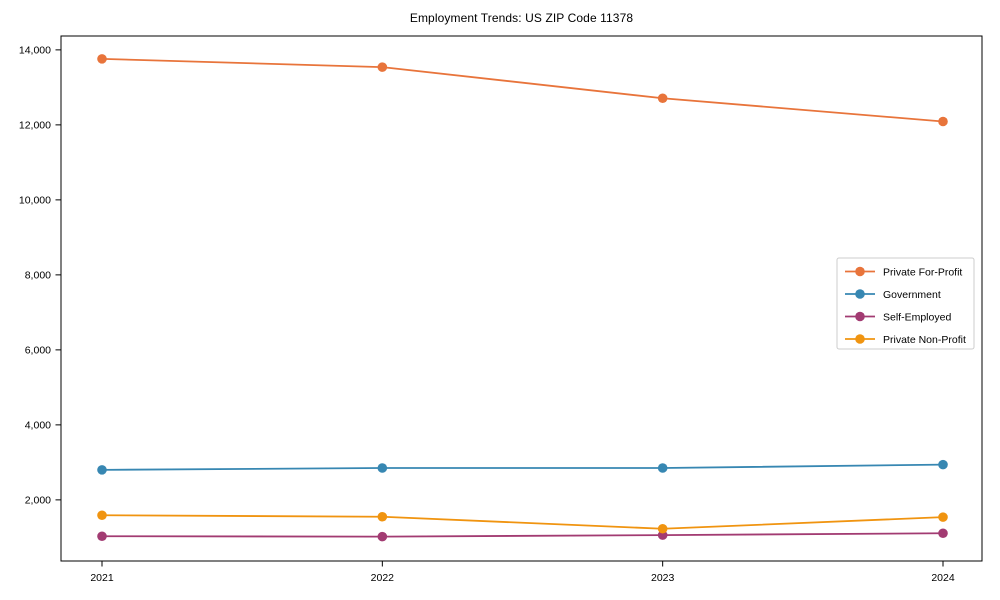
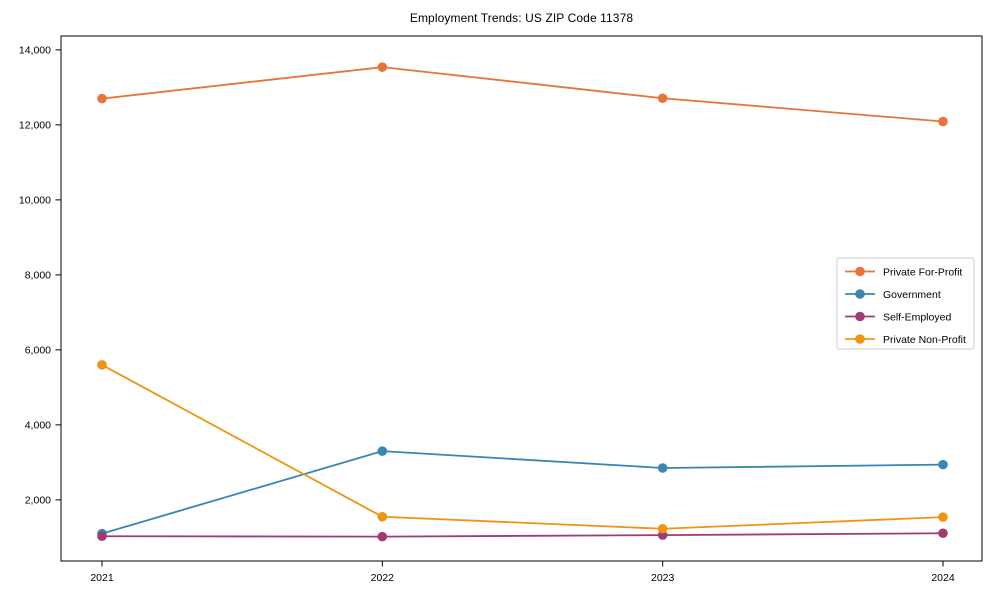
Private For-Profit/2021: 13800 -> 12700
Government/2021: 2800 -> 1100
Private Non-Profit/2021: 1600 -> 5600
Government/2022: 2800 -> 3300
